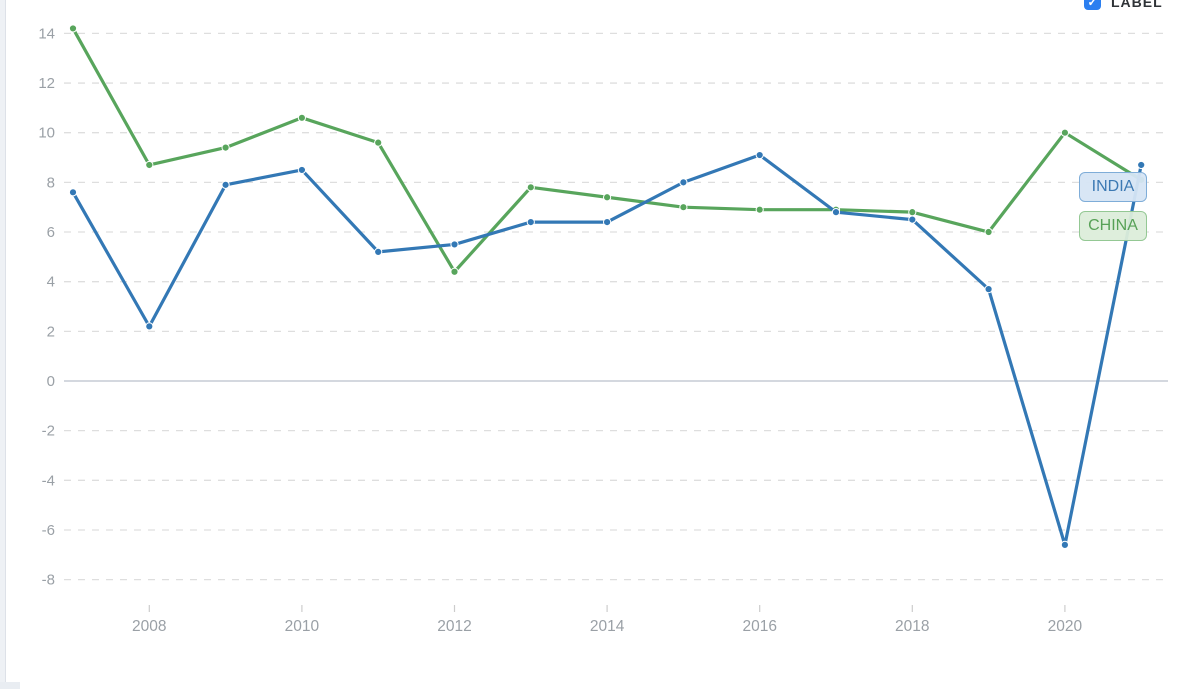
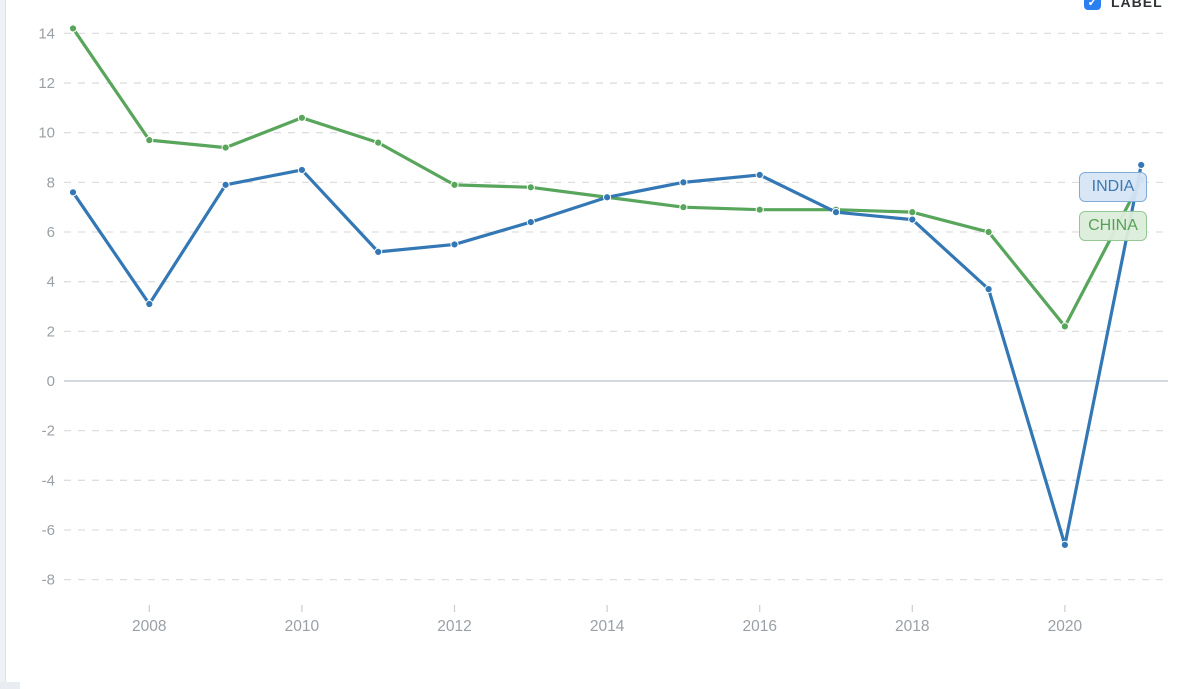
CHINA/2008: 8.7 -> 9.7
INDIA/2008: 2.2 -> 3.1
CHINA/2012: 4.4 -> 7.9
INDIA/2014: 6.4 -> 7.4
INDIA/2016: 9.1 -> 8.3
CHINA/2020: 10.0 -> 2.2
